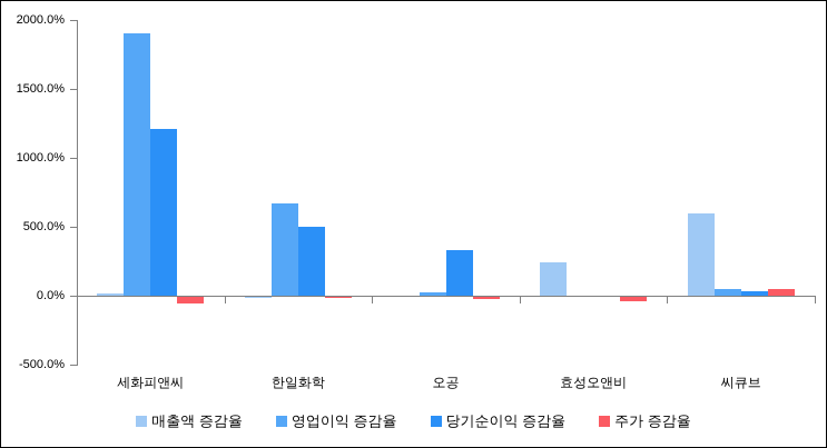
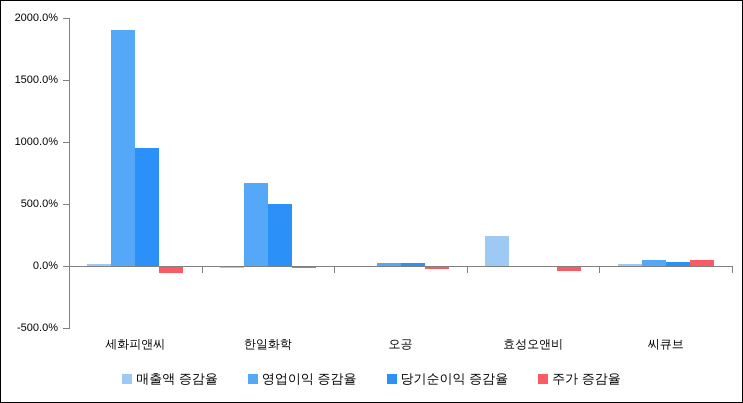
당기순이익 증감율/세화피앤씨: 1210% -> 950%
당기순이익 증감율/오공: 330% -> 20%
매출액 증감율/씨큐브: 600% -> 20%
